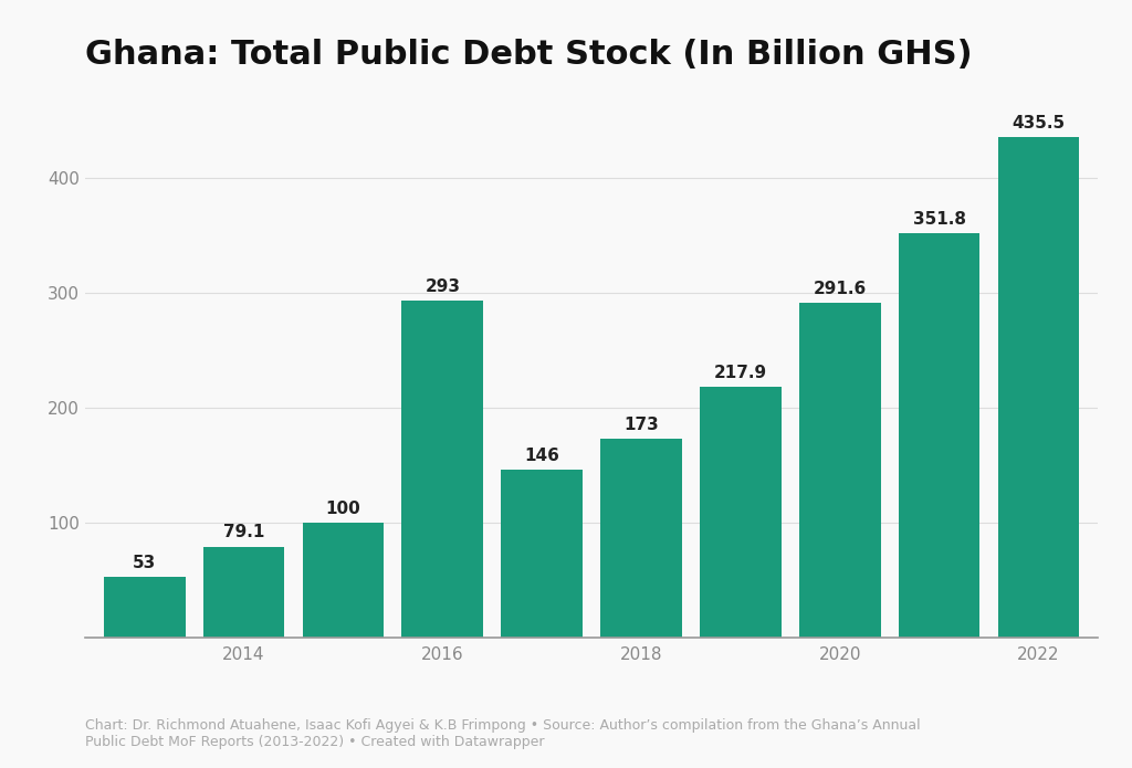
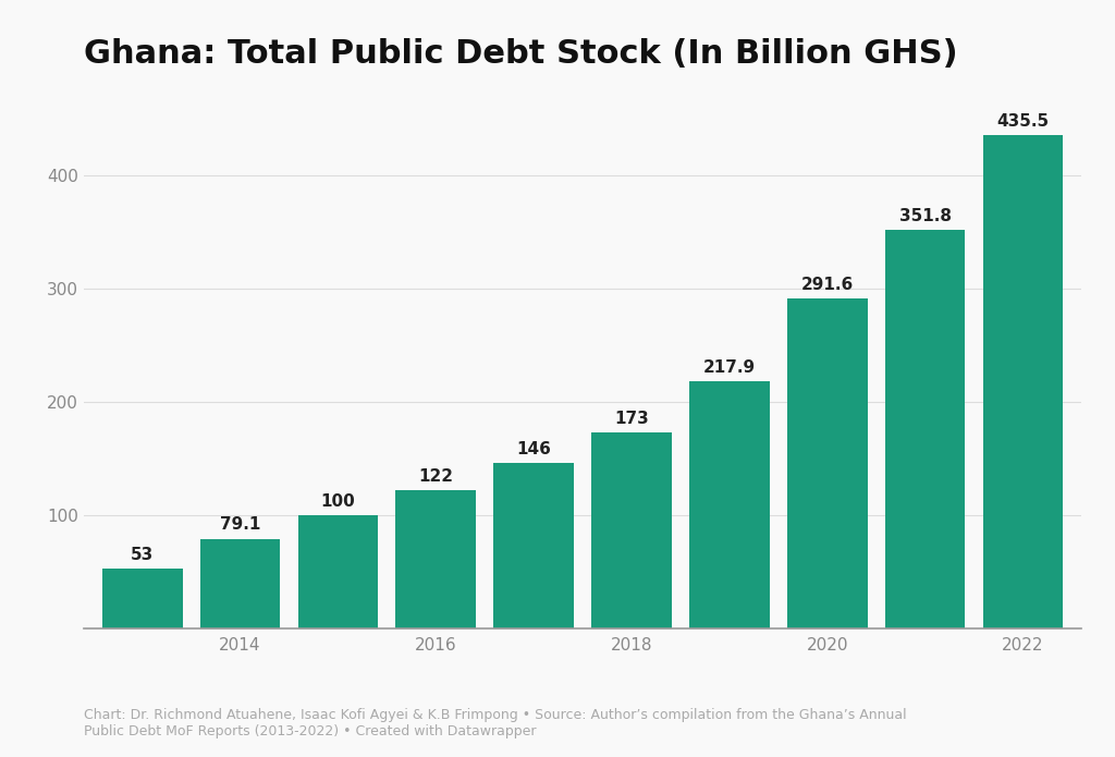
2016: 293 -> 122
